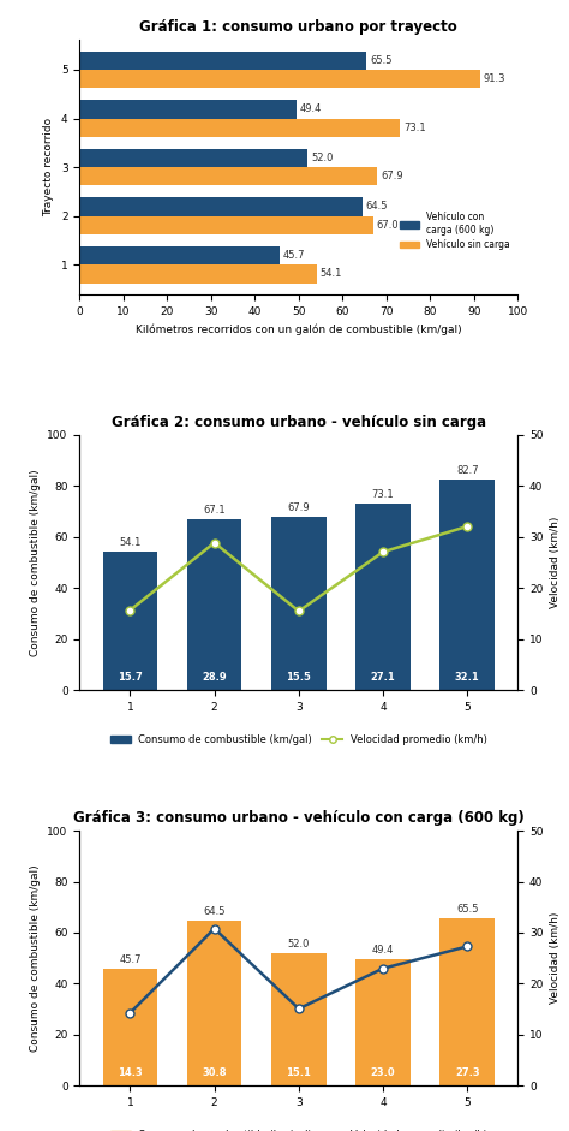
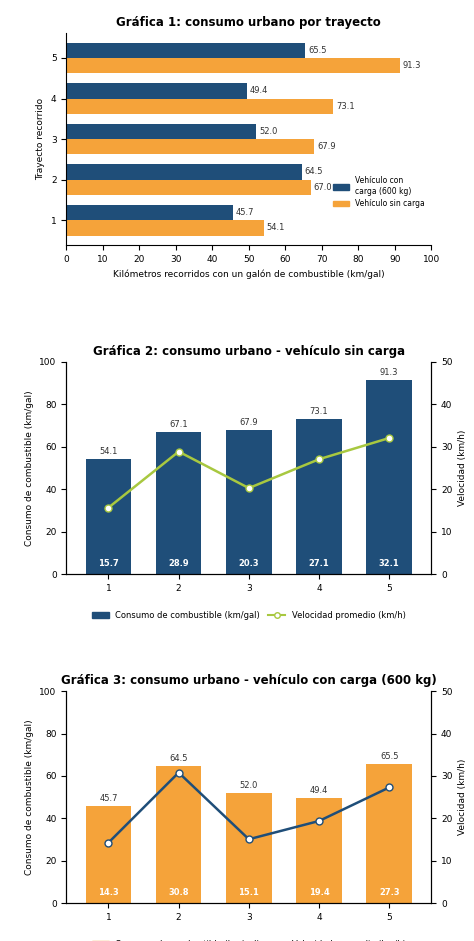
Gráfica 2: consumo urbano - vehículo sin carga/Velocidad promedio (km/h)/3: 15.5 -> 20.3
Gráfica 2: consumo urbano - vehículo sin carga/Consumo de combustible (km/gal)/5: 82.7 -> 91.3
Gráfica 3: consumo urbano - vehículo con carga (600 kg)/Velocidad promedio (km/h)/4: 23.0 -> 19.4
